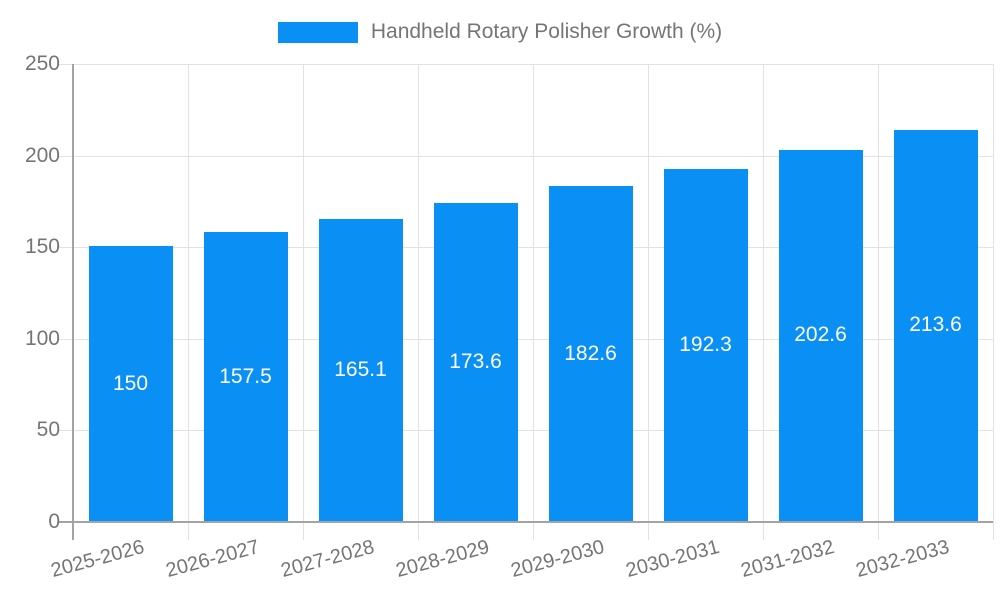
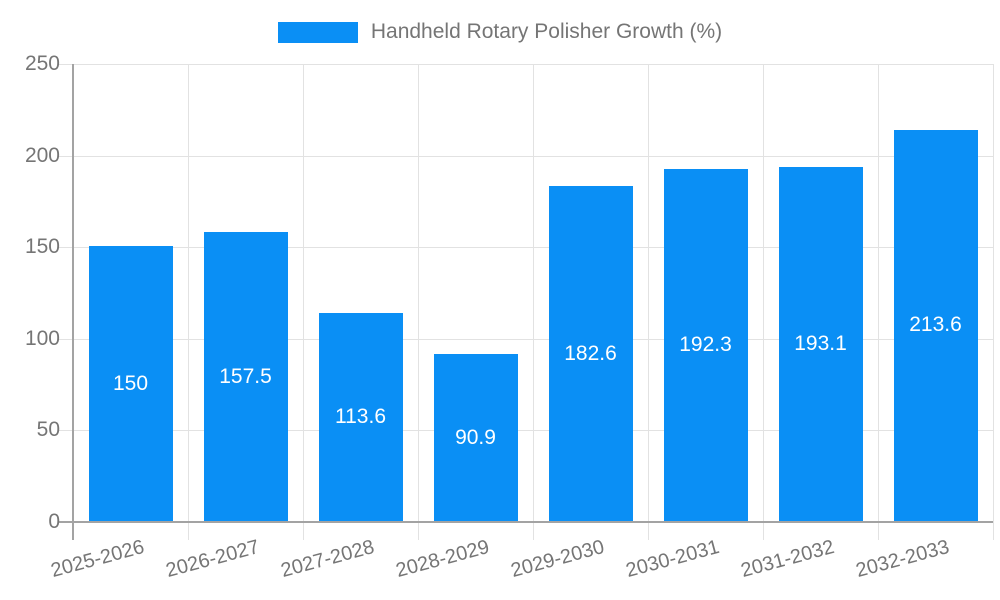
2027-2028: 165.1 -> 113.6
2028-2029: 173.6 -> 90.9
2031-2032: 202.6 -> 193.1
